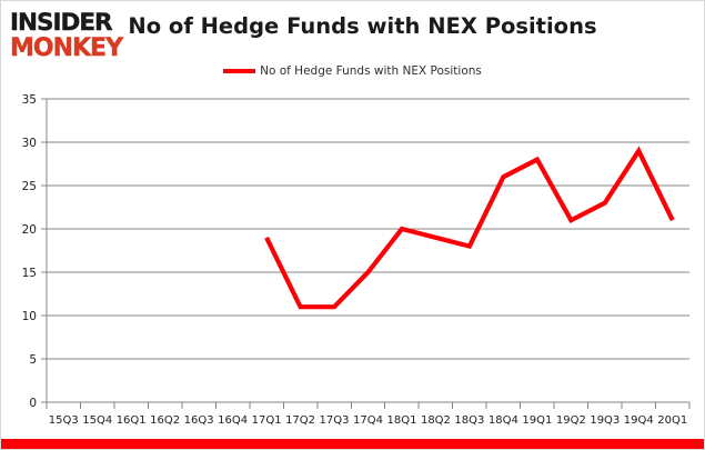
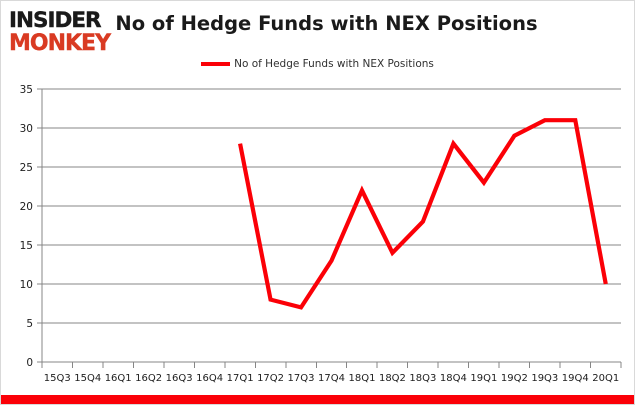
17Q1: 19 -> 28
17Q2: 11 -> 8
17Q3: 11 -> 7
17Q4: 15 -> 13
18Q1: 20 -> 22
18Q2: 19 -> 14
18Q4: 26 -> 28
19Q1: 28 -> 23
19Q2: 21 -> 29
19Q3: 23 -> 31
19Q4: 29 -> 31
20Q1: 21 -> 10
